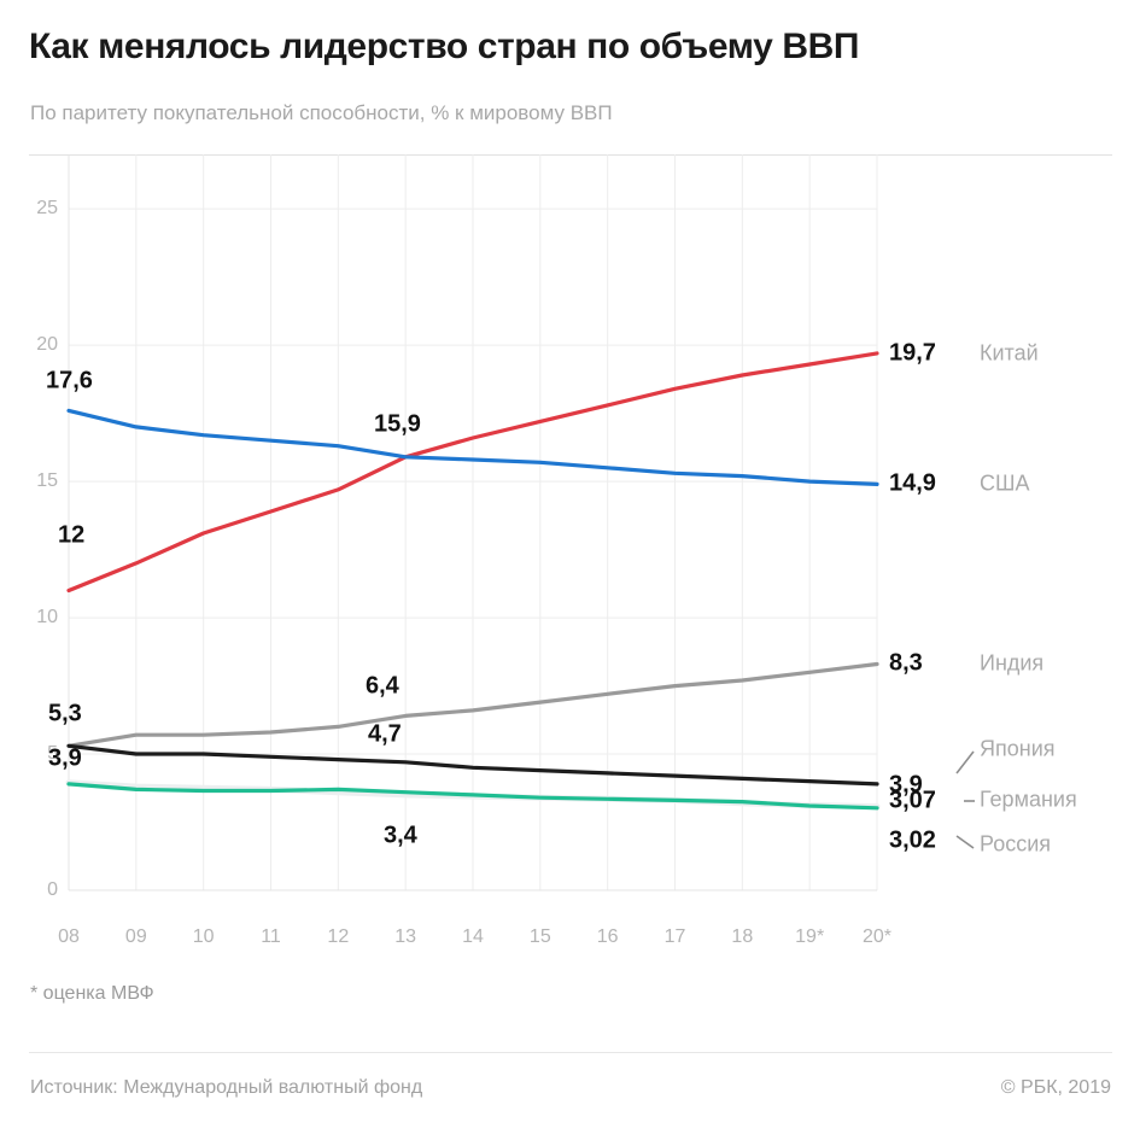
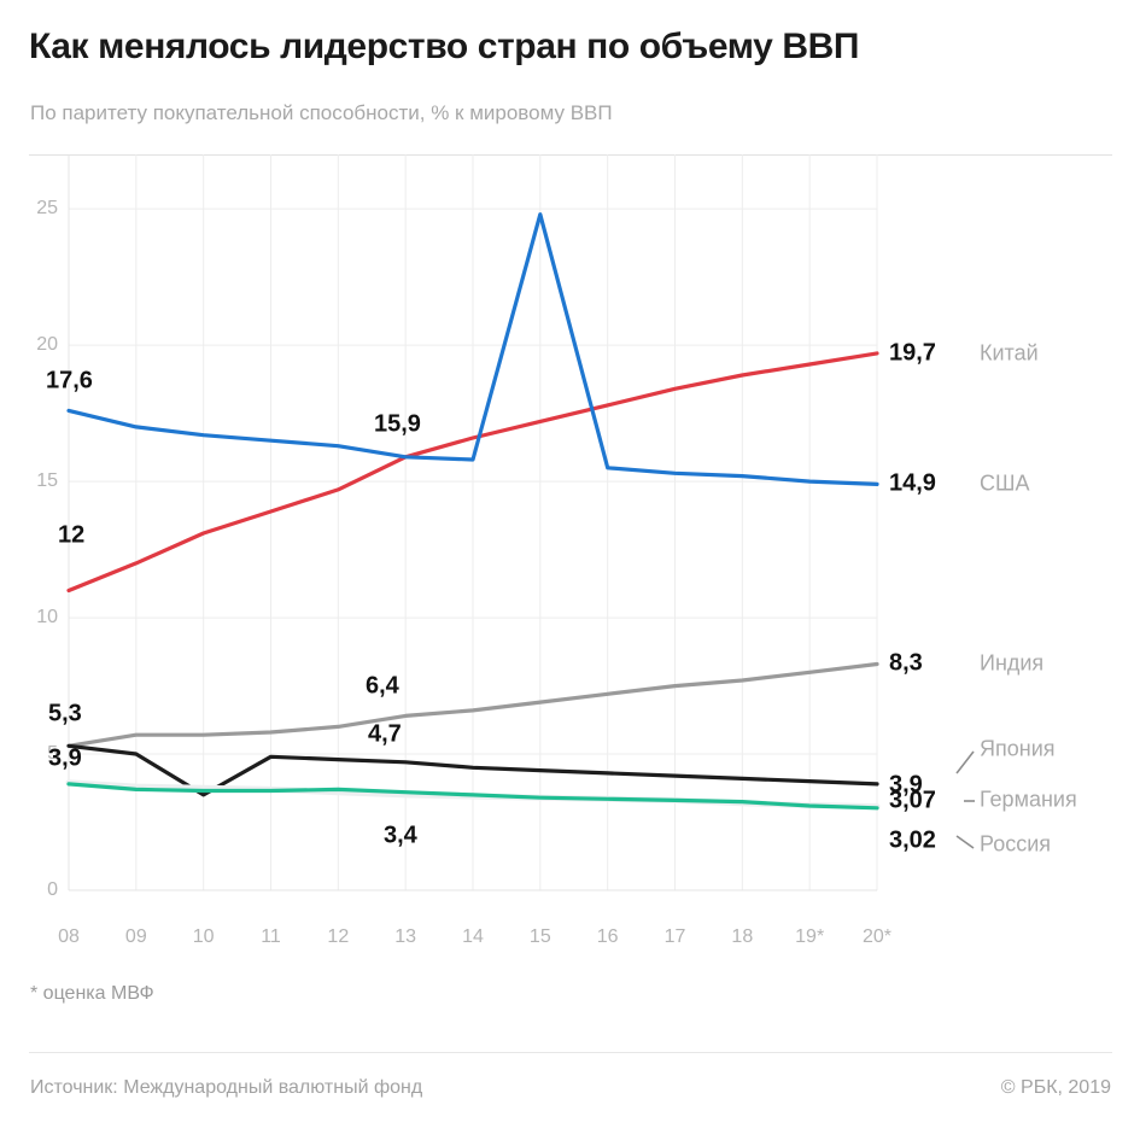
Япония/10: 5.0 -> 3.5
США/15: 15.7 -> 24.8
